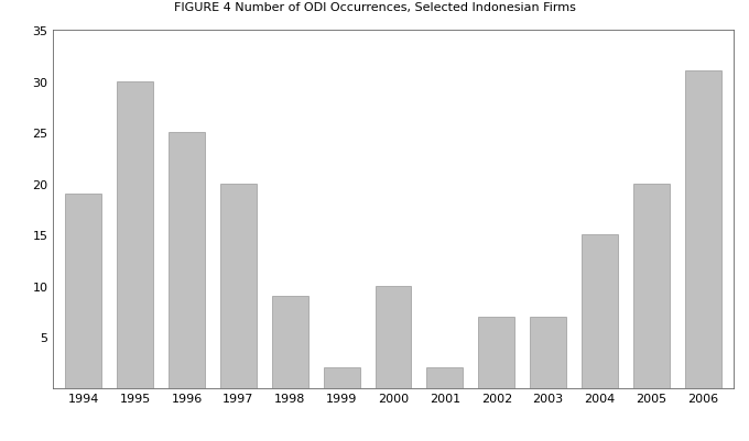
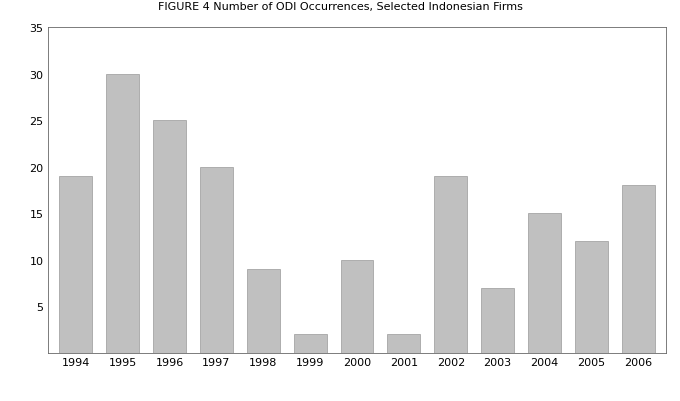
2002: 7 -> 19
2005: 20 -> 12
2006: 31 -> 18
